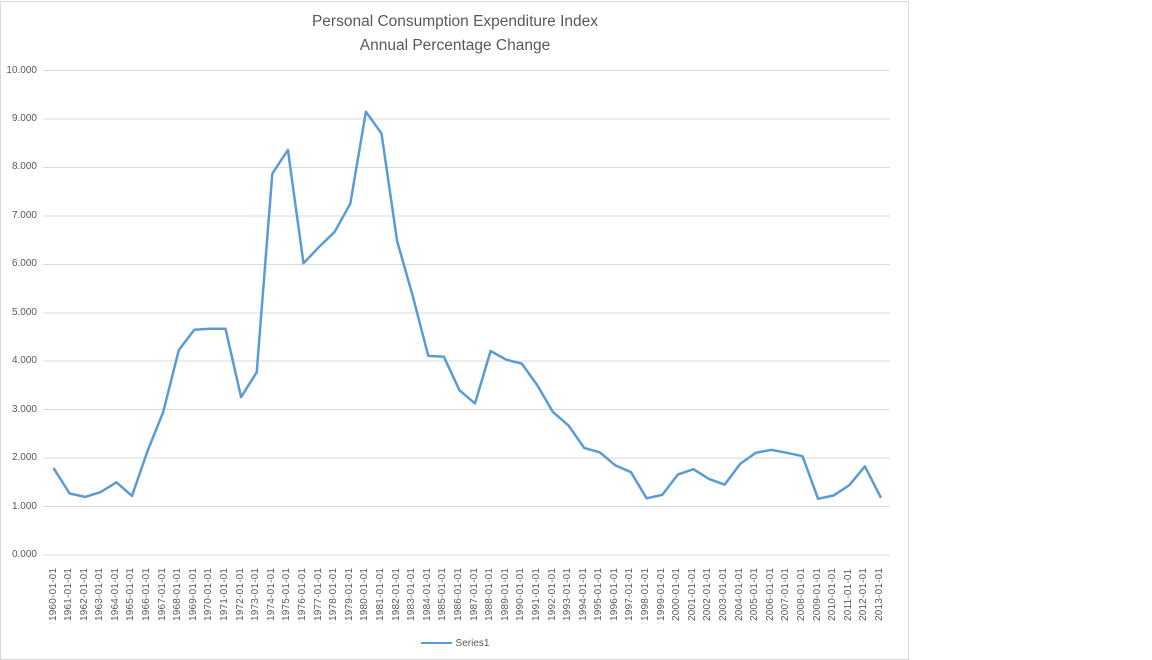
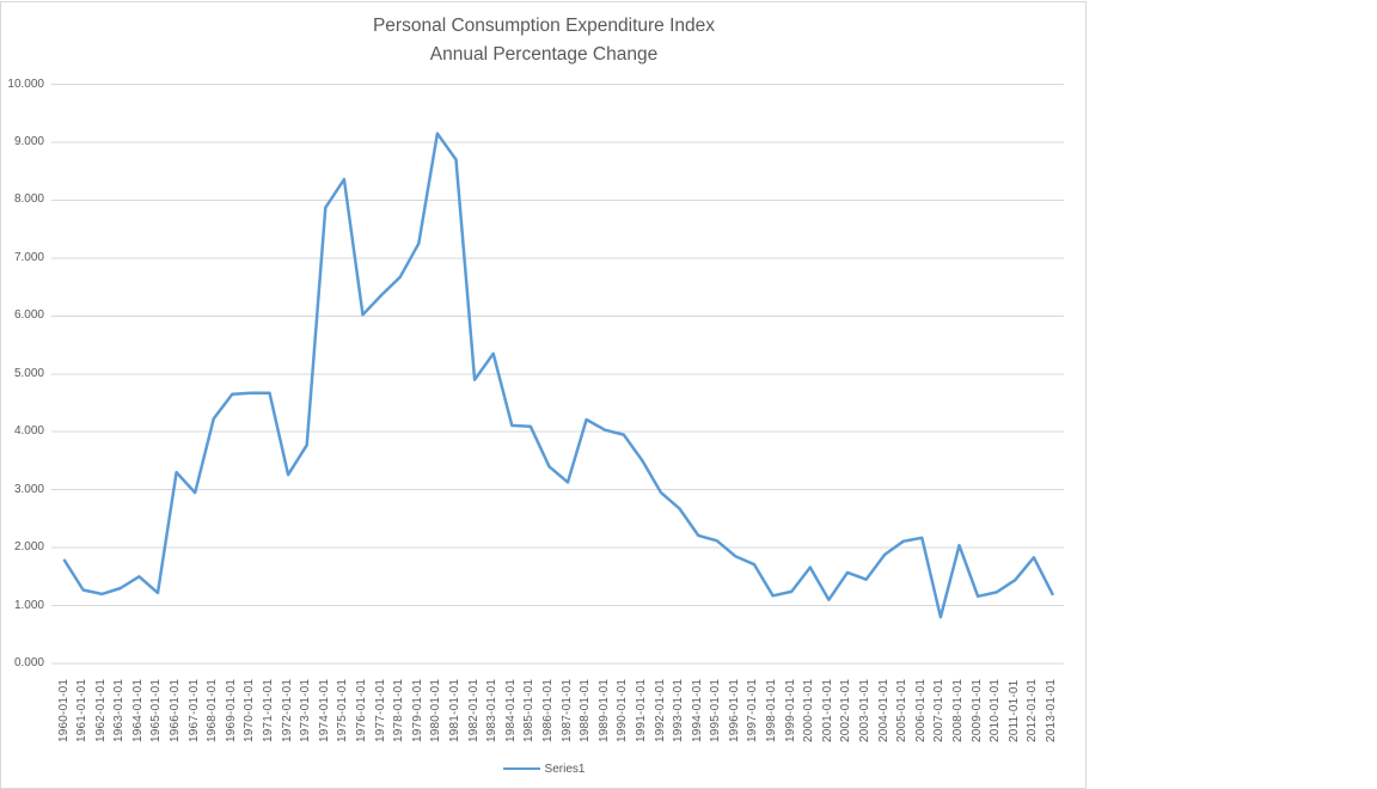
1966-01-01: 2.1 -> 3.3
1982-01-01: 6.5 -> 4.9
2001-01-01: 1.8 -> 1.1
2007-01-01: 2.1 -> 0.8
